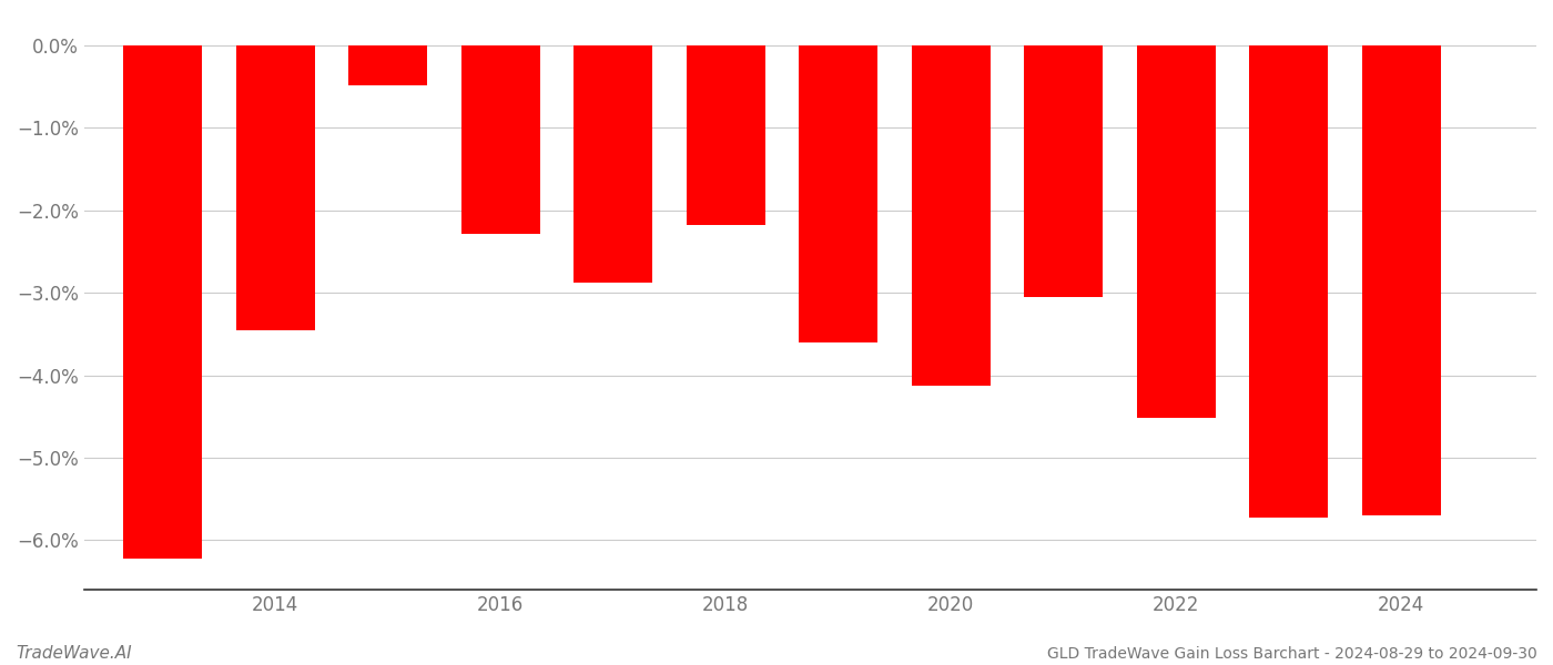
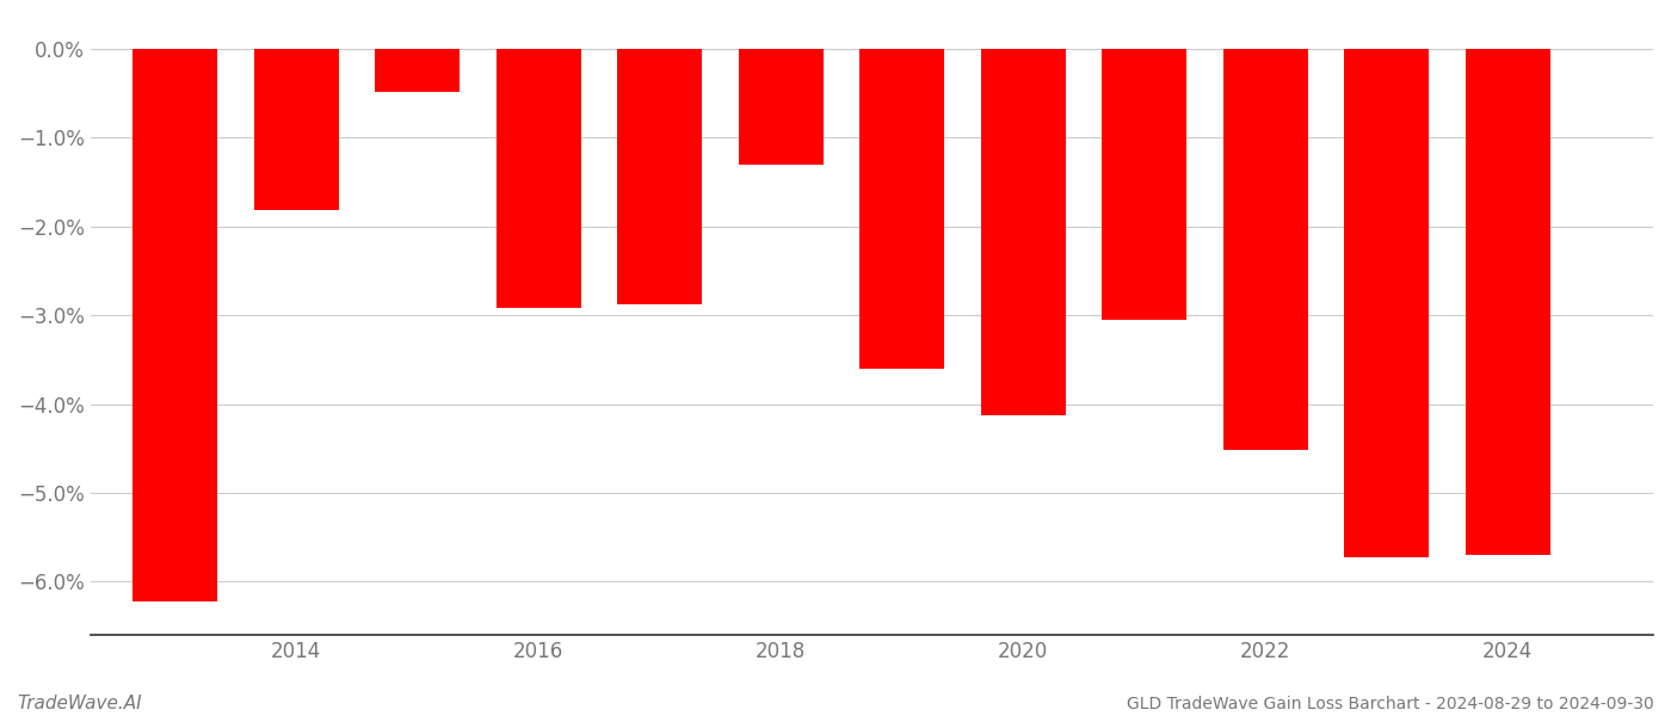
2014: -3.46% -> -1.82%
2016: -2.28% -> -2.92%
2018: -2.18% -> -1.30%
